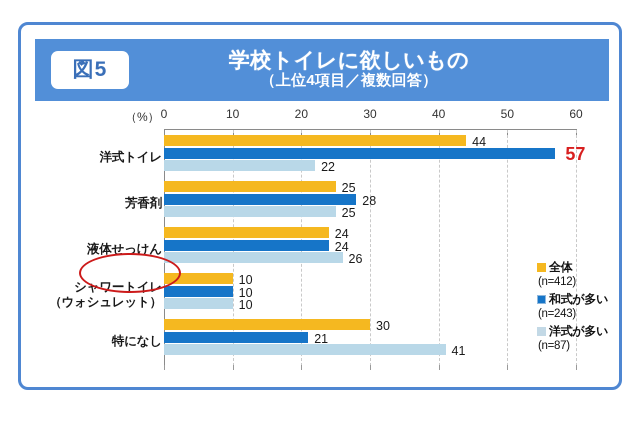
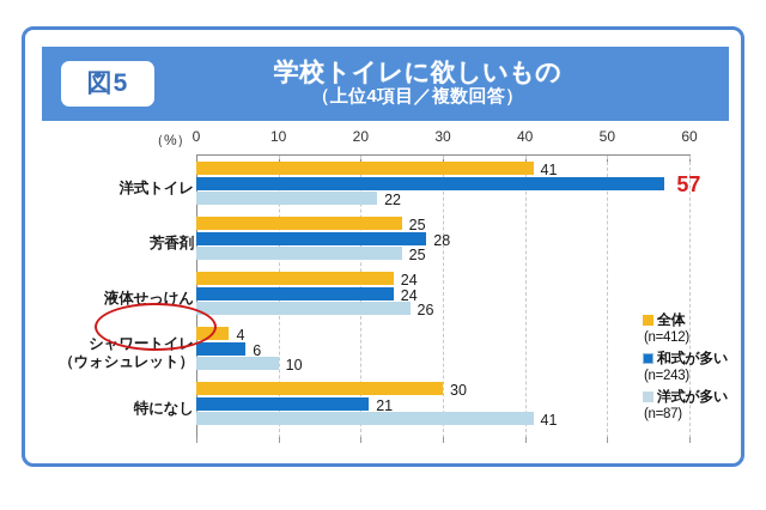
全体/洋式トイレ: 44 -> 41
全体/シャワートイレ（ウォシュレット）: 10 -> 4
和式が多い/シャワートイレ（ウォシュレット）: 10 -> 6
